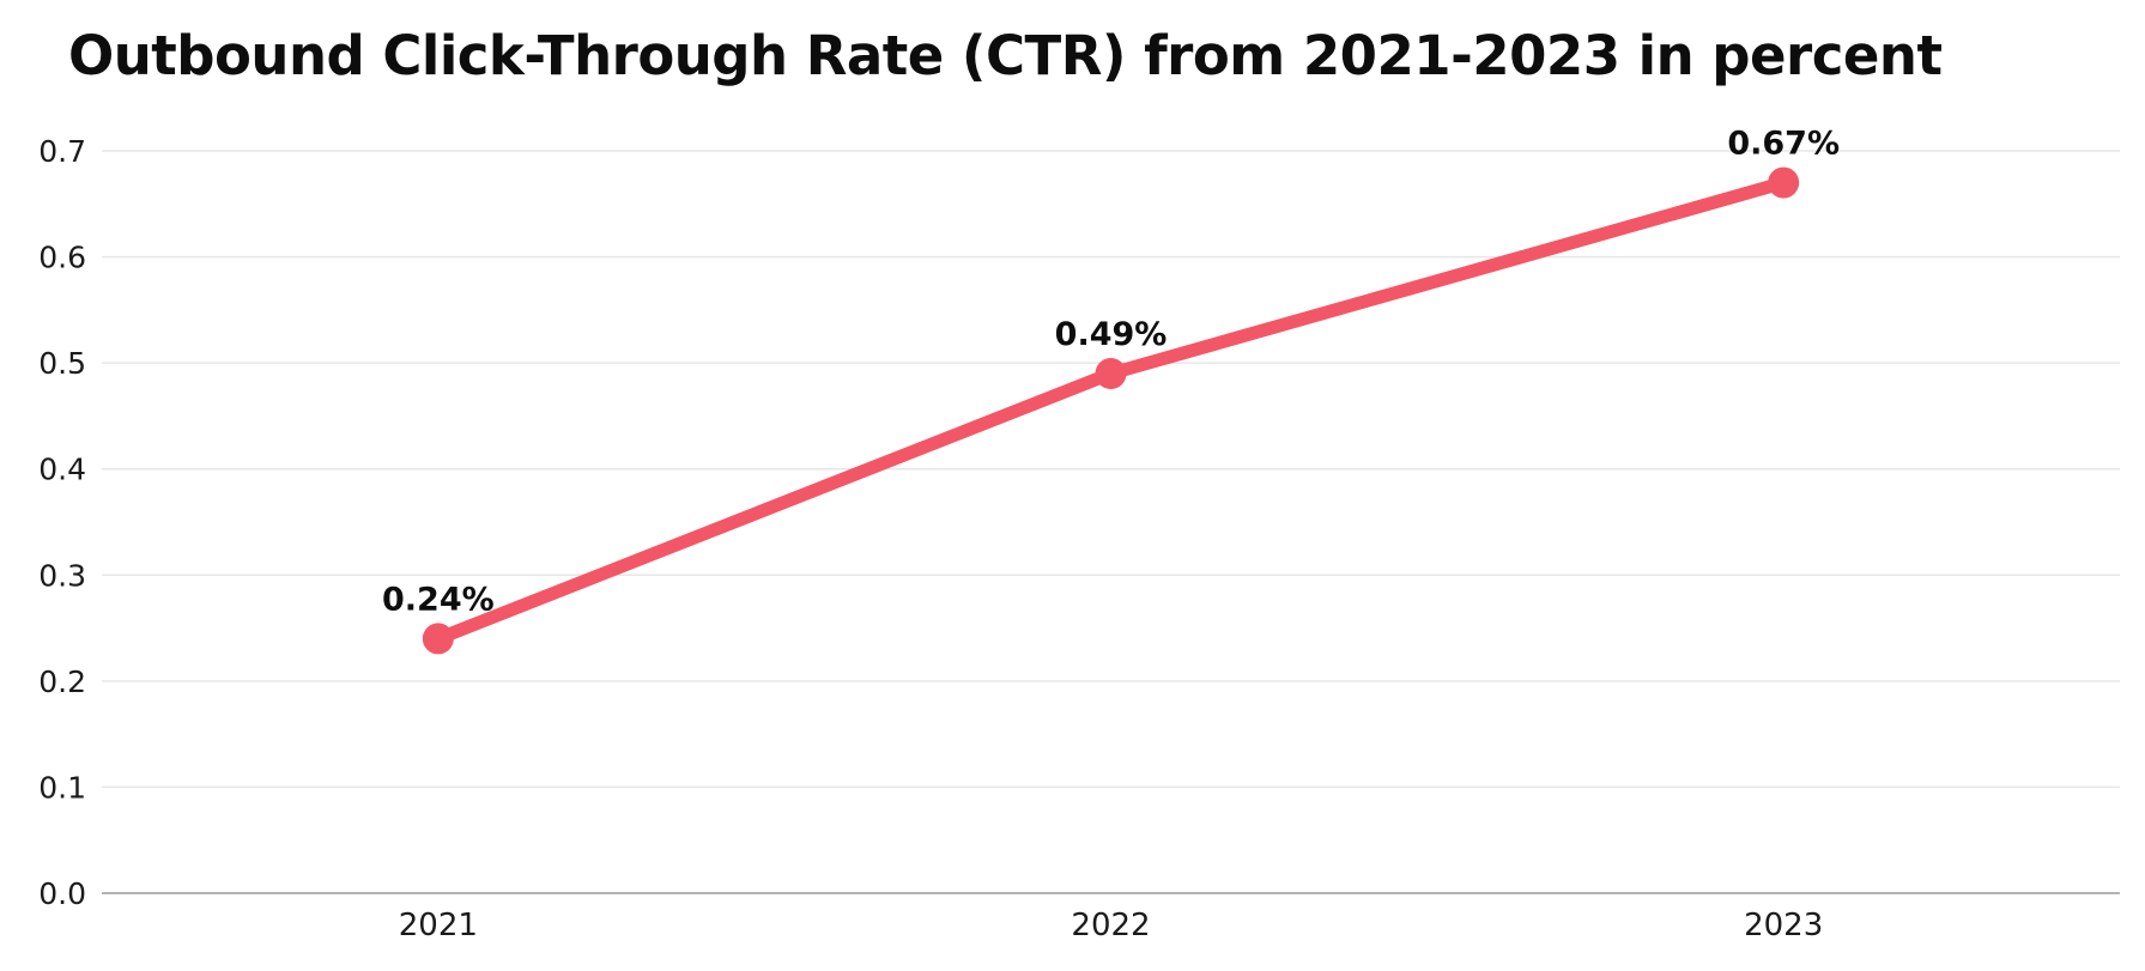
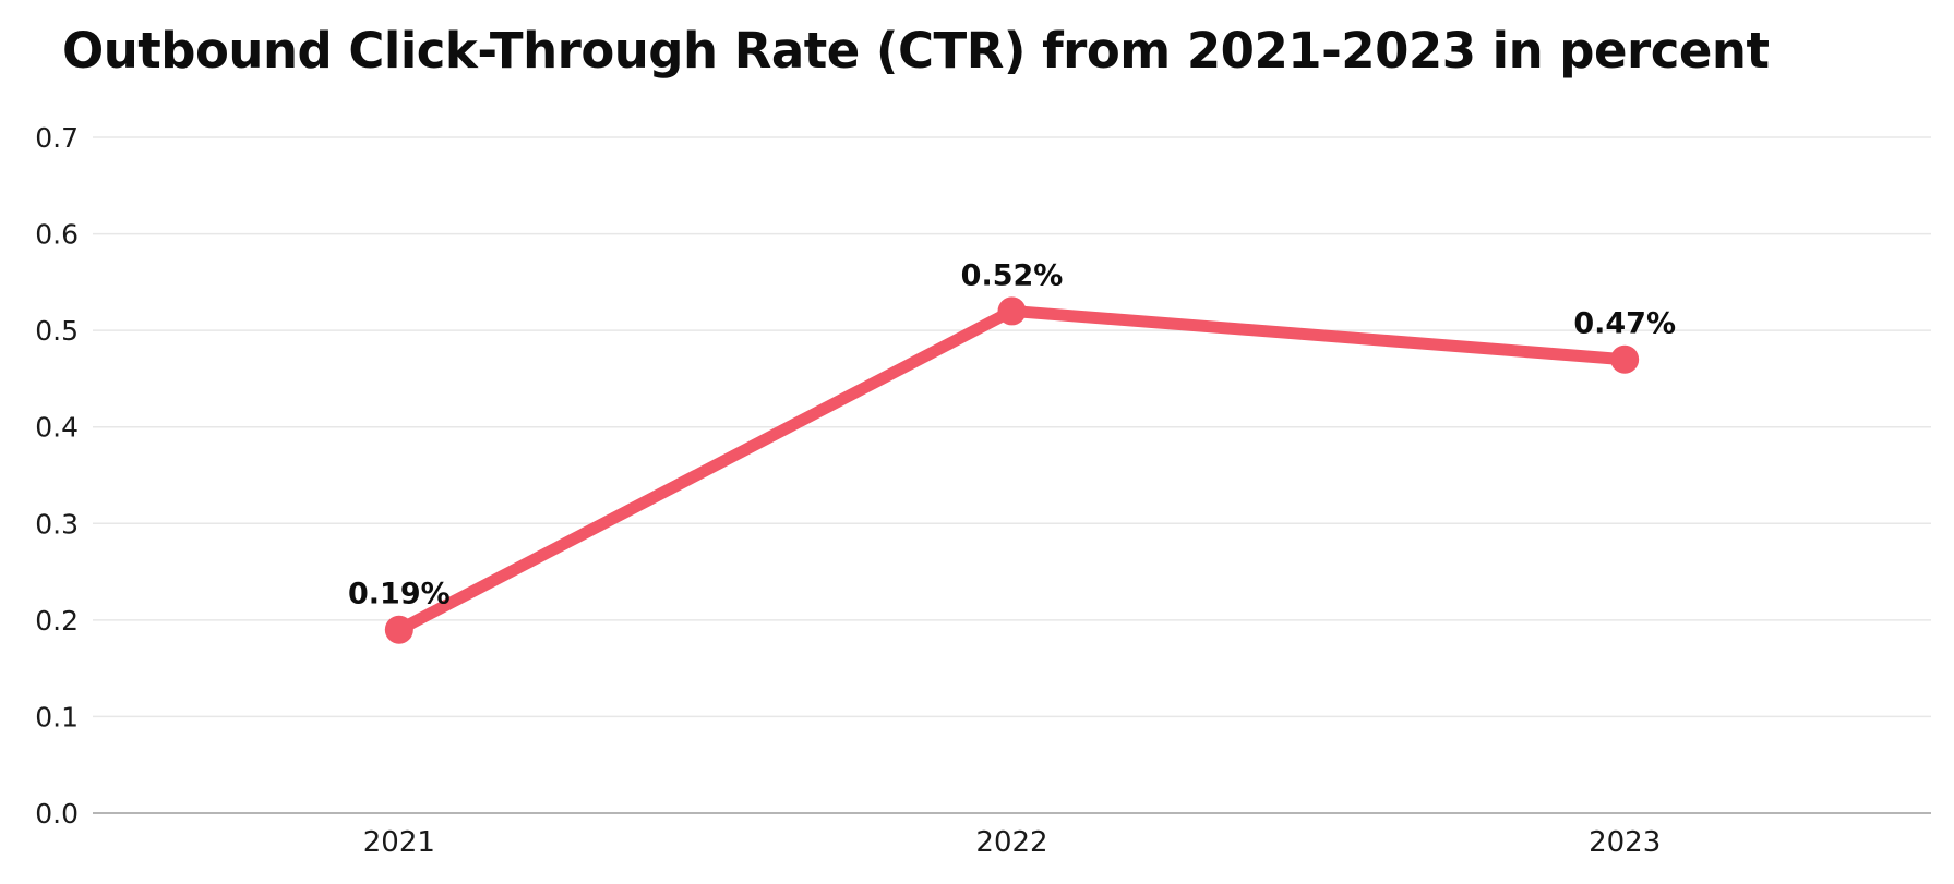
2021: 0.24% -> 0.19%
2022: 0.49% -> 0.52%
2023: 0.67% -> 0.47%
